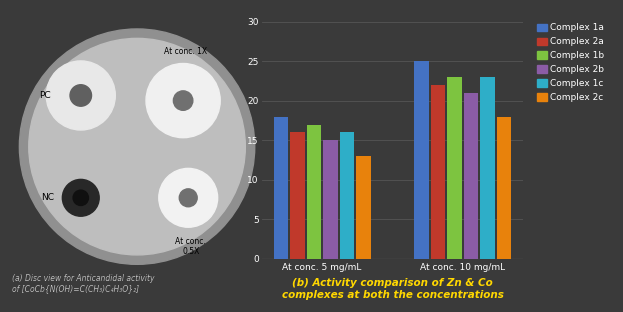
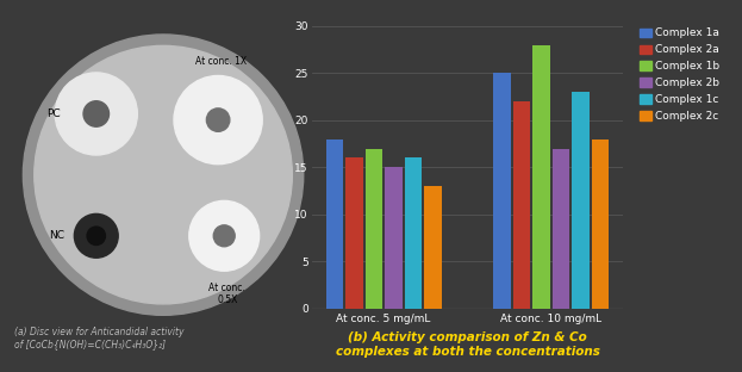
Complex 1b/At conc. 10 mg/mL: 23 -> 28
Complex 2b/At conc. 10 mg/mL: 21 -> 17
